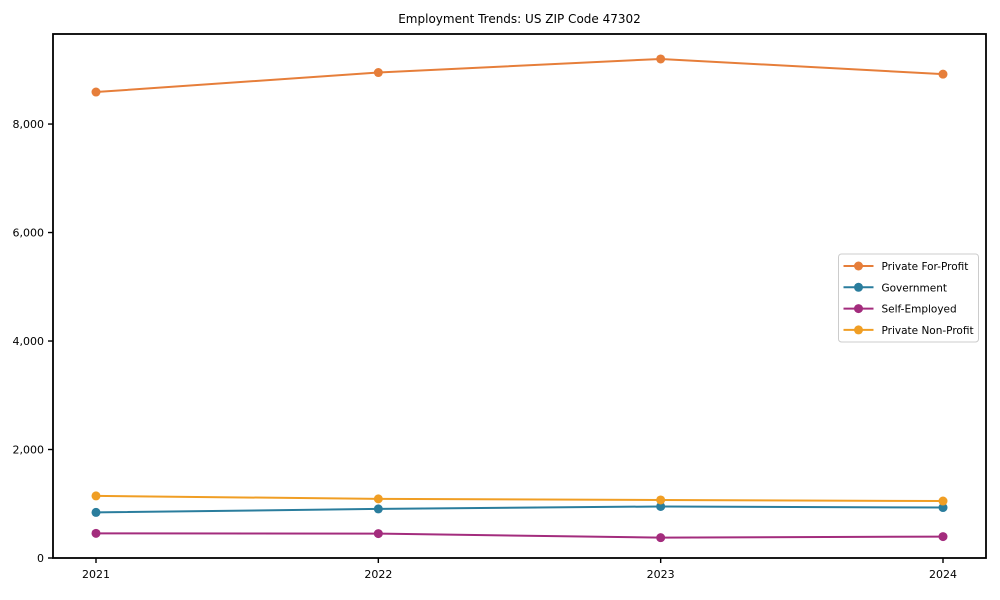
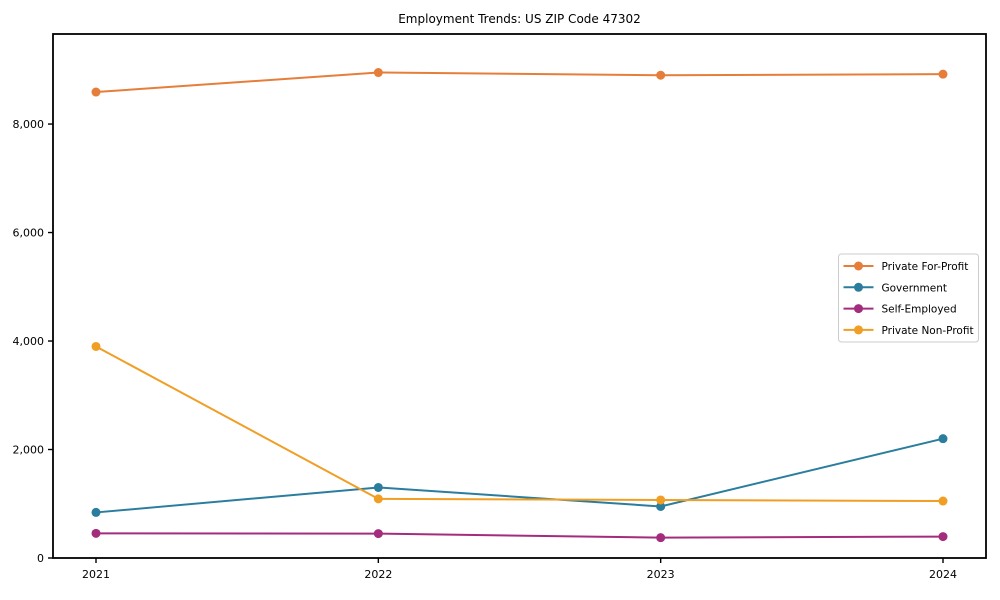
Private Non-Profit/2021: 1100 -> 3900
Government/2022: 900 -> 1300
Private For-Profit/2023: 9200 -> 8900
Government/2024: 900 -> 2200
